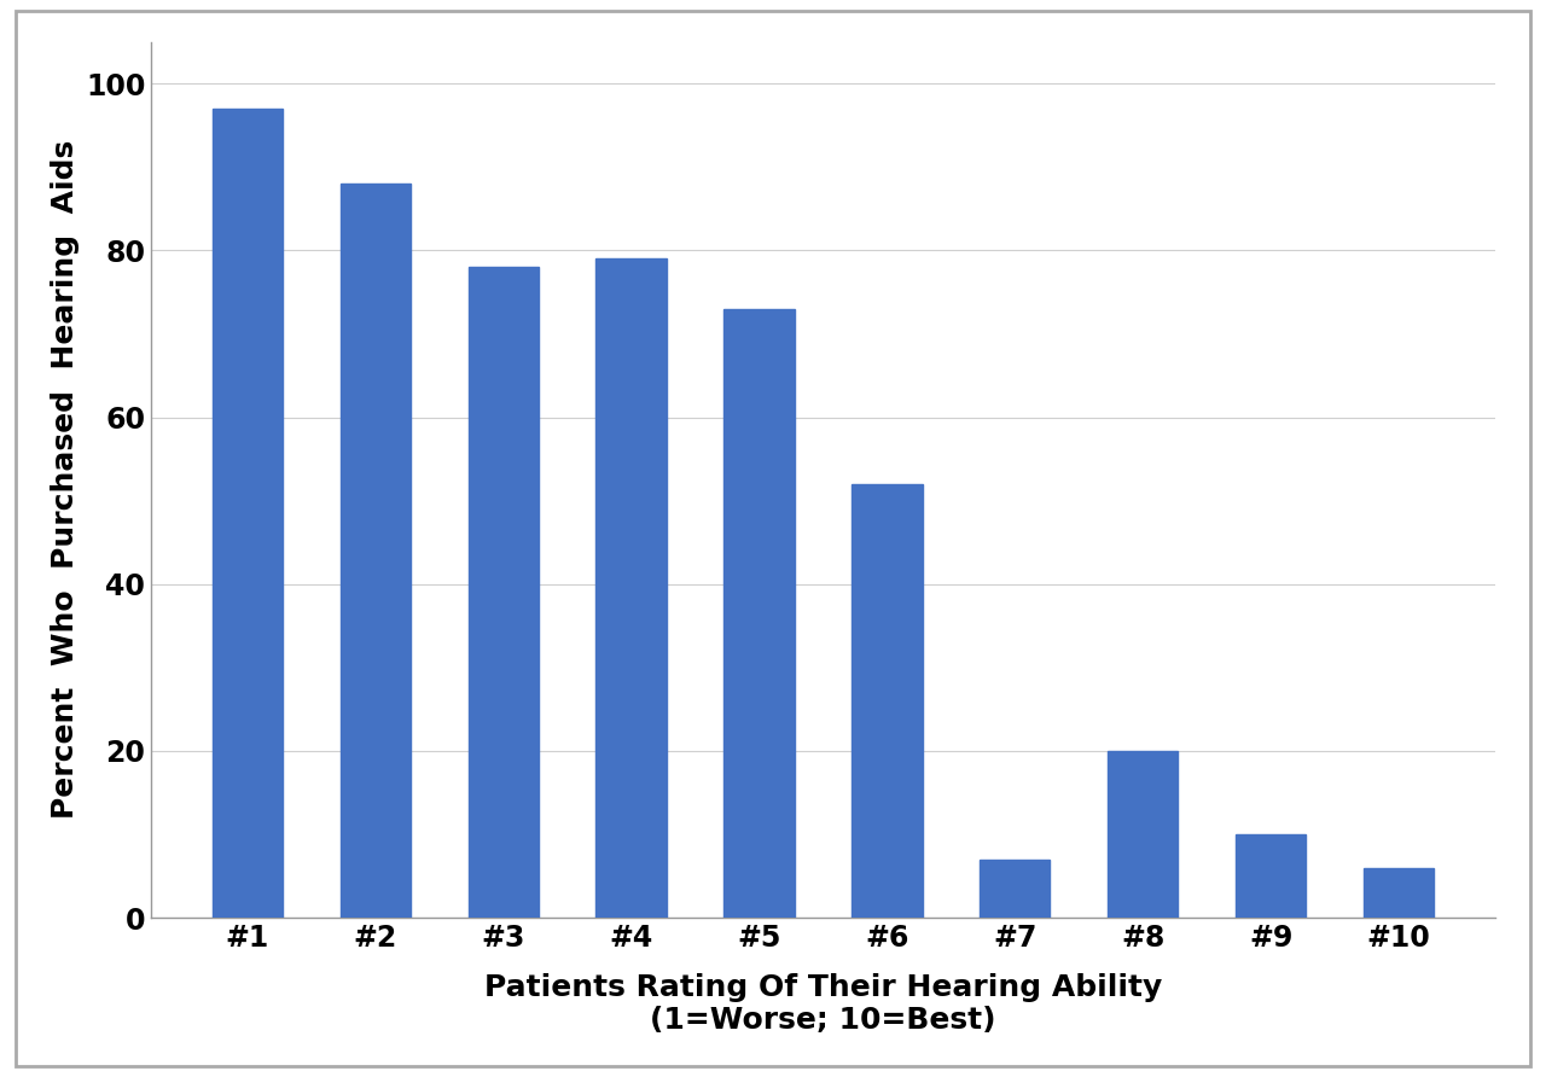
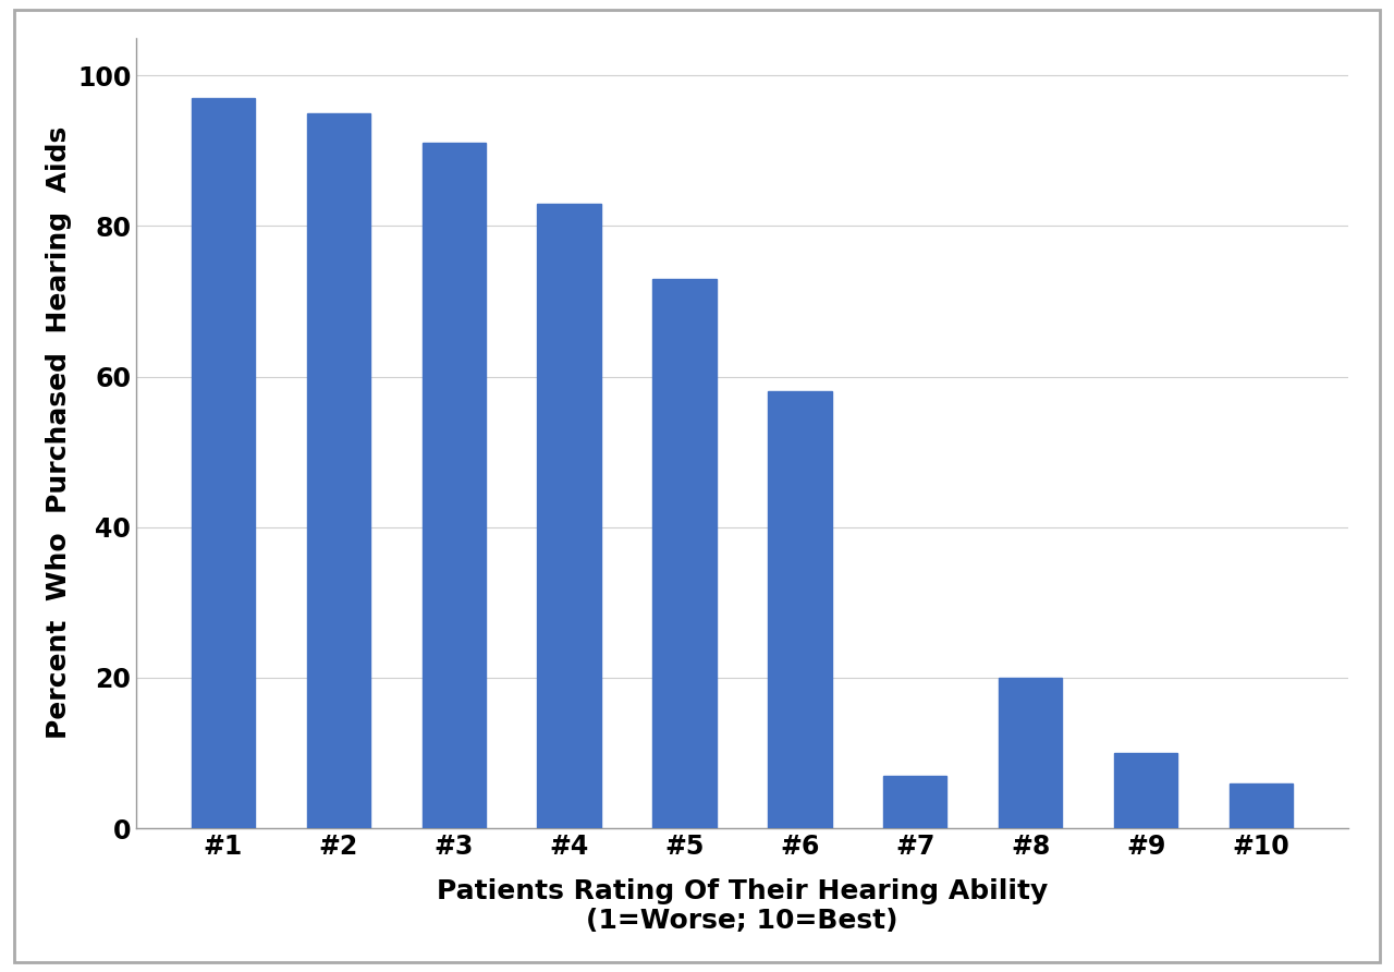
#2: 88 -> 95
#3: 78 -> 91
#4: 79 -> 83
#6: 52 -> 58
